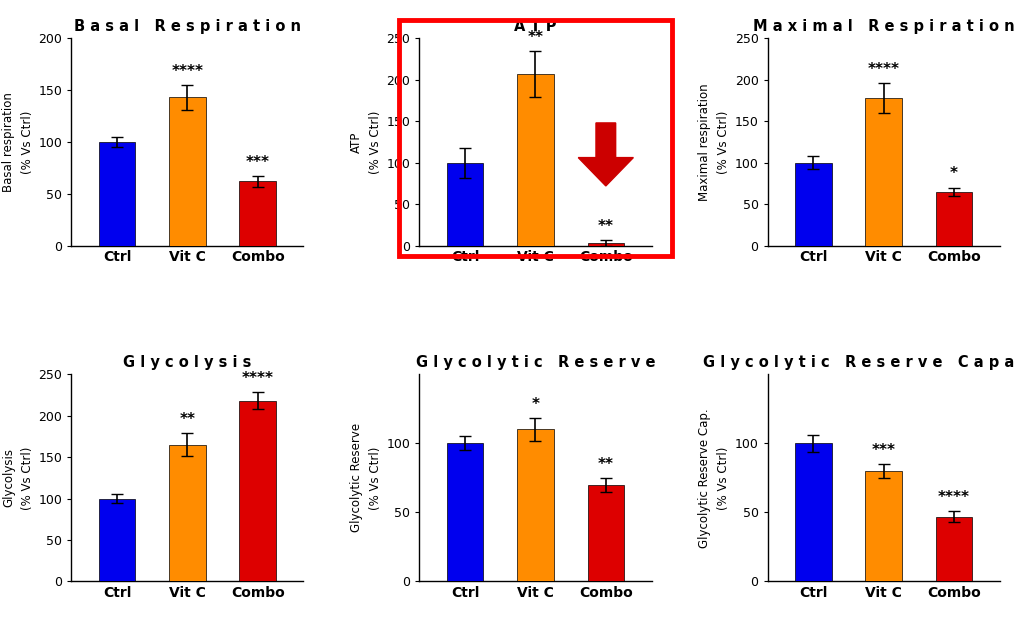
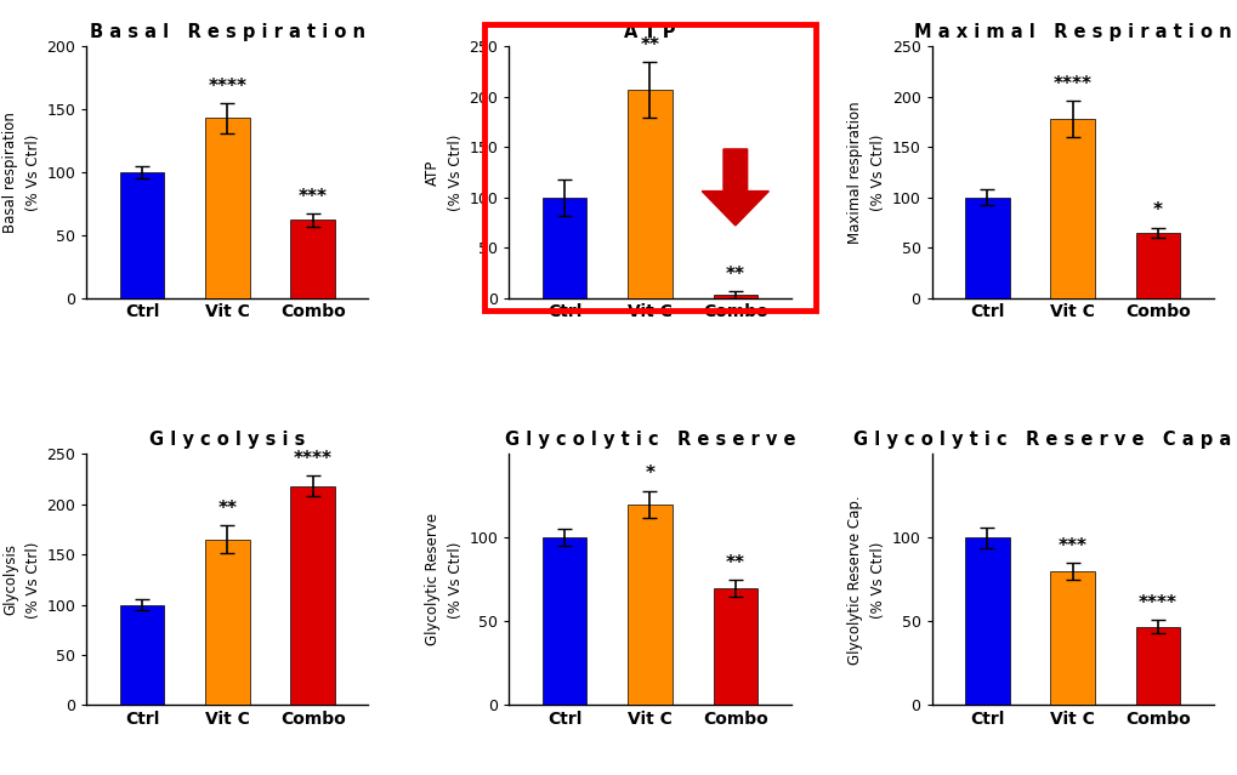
G l y c o l y t i c R e s e r v e/Vit C: 110 -> 120
